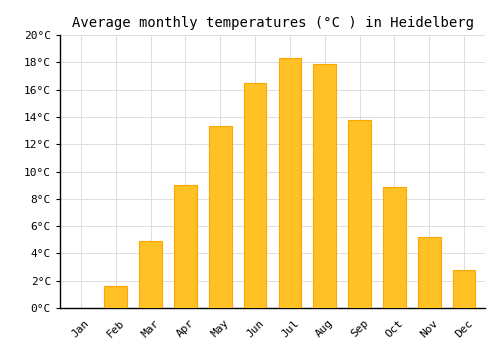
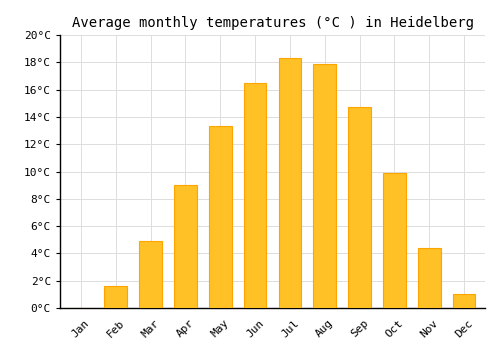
Sep: 13.8°C -> 14.7°C
Oct: 8.9°C -> 9.9°C
Nov: 5.2°C -> 4.4°C
Dec: 2.8°C -> 1.0°C
